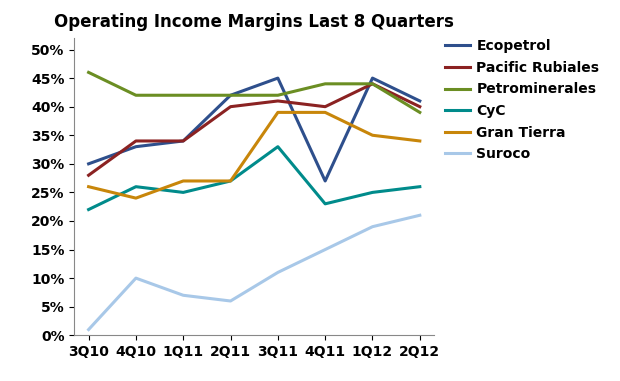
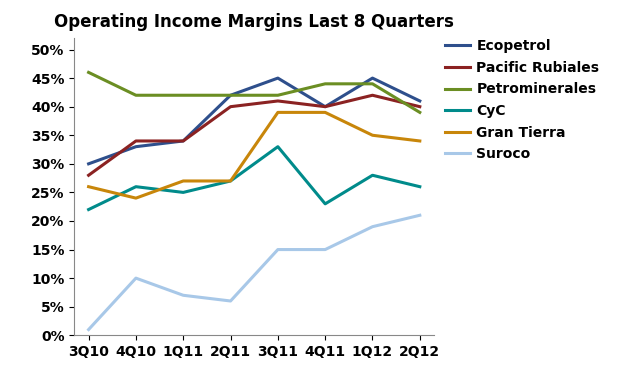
Suroco/3Q11: 11% -> 15%
Ecopetrol/4Q11: 27% -> 40%
Pacific Rubiales/1Q12: 44% -> 42%
CyC/1Q12: 25% -> 28%
